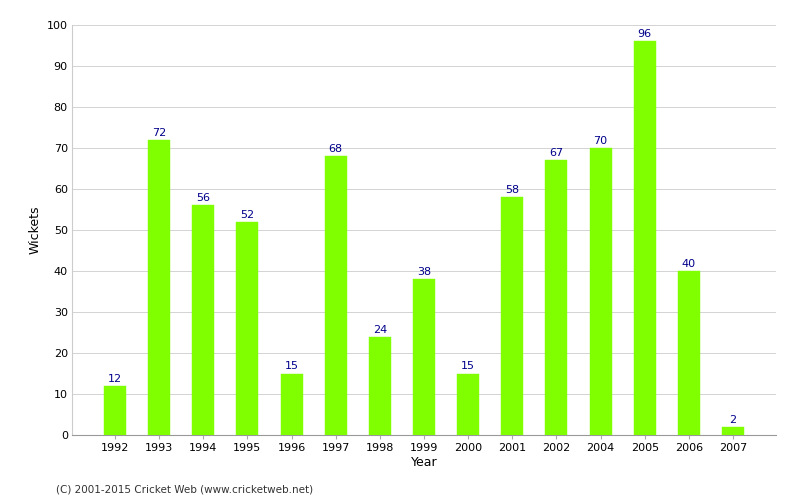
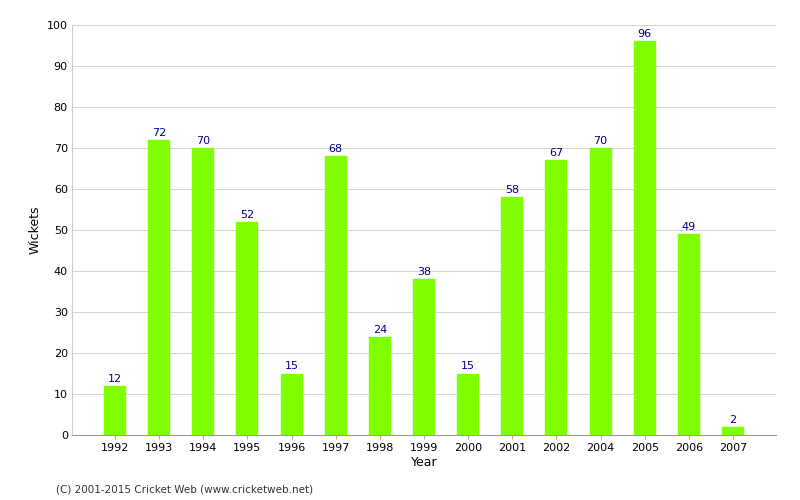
1994: 56 -> 70
2006: 40 -> 49
